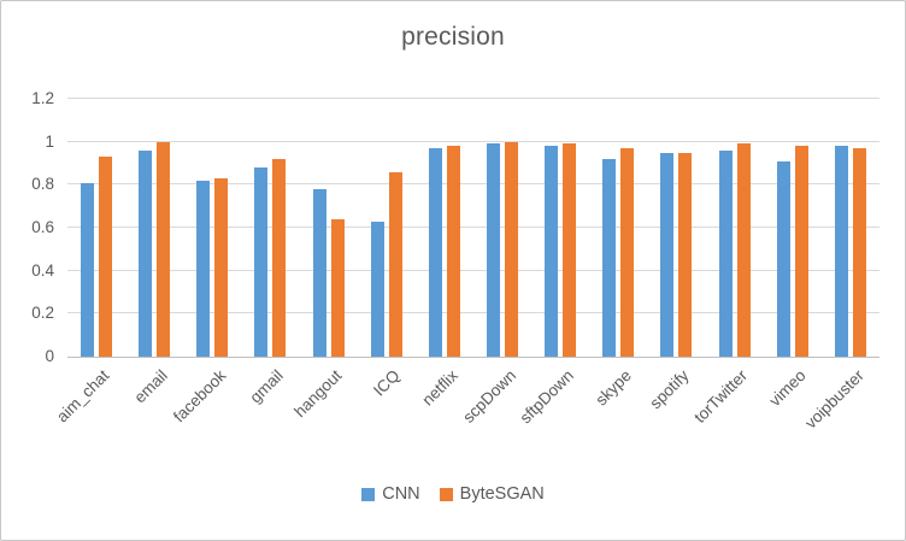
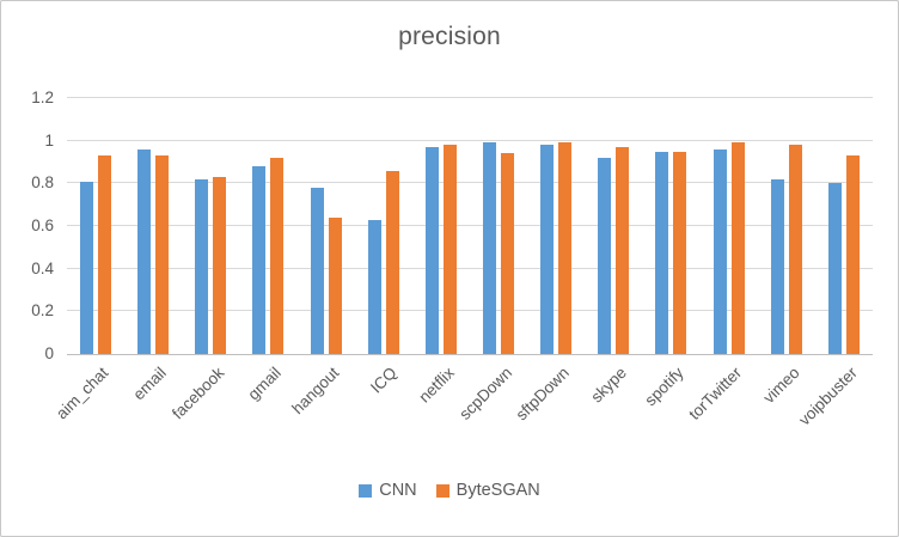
ByteSGAN/email: 1.00 -> 0.93
ByteSGAN/scpDown: 1.00 -> 0.94
CNN/vimeo: 0.91 -> 0.82
CNN/voipbuster: 0.98 -> 0.80
ByteSGAN/voipbuster: 0.97 -> 0.93
